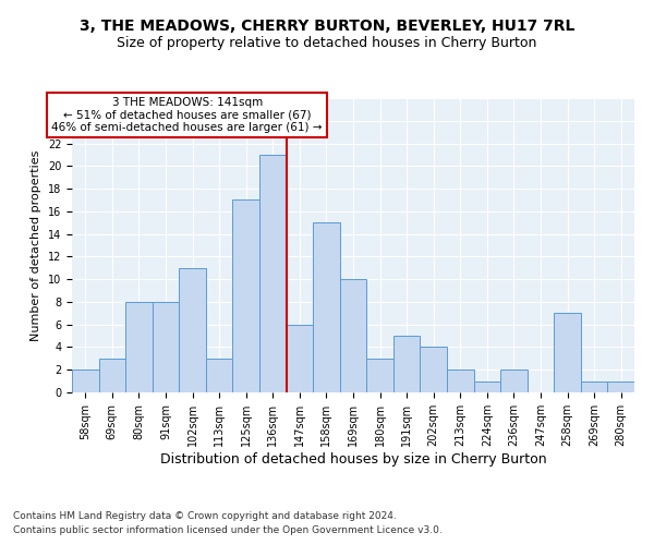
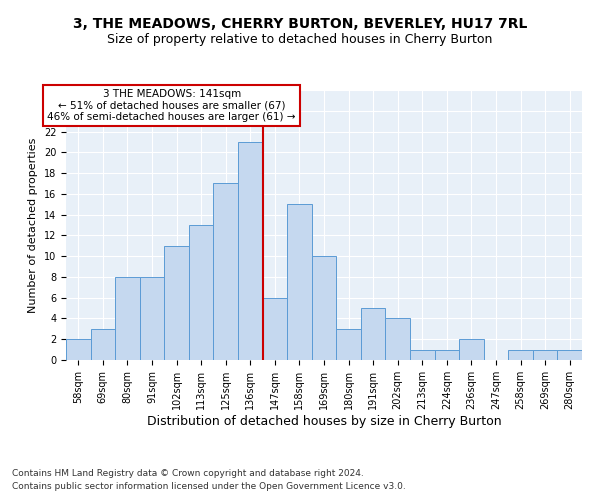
113sqm: 3 -> 13
213sqm: 2 -> 1
258sqm: 7 -> 1
